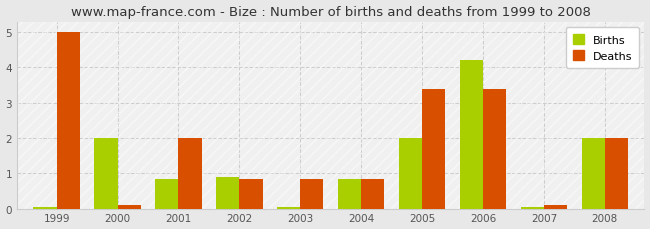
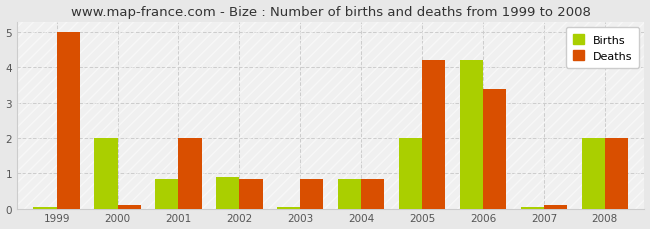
Deaths/2005: 3.40 -> 4.20
